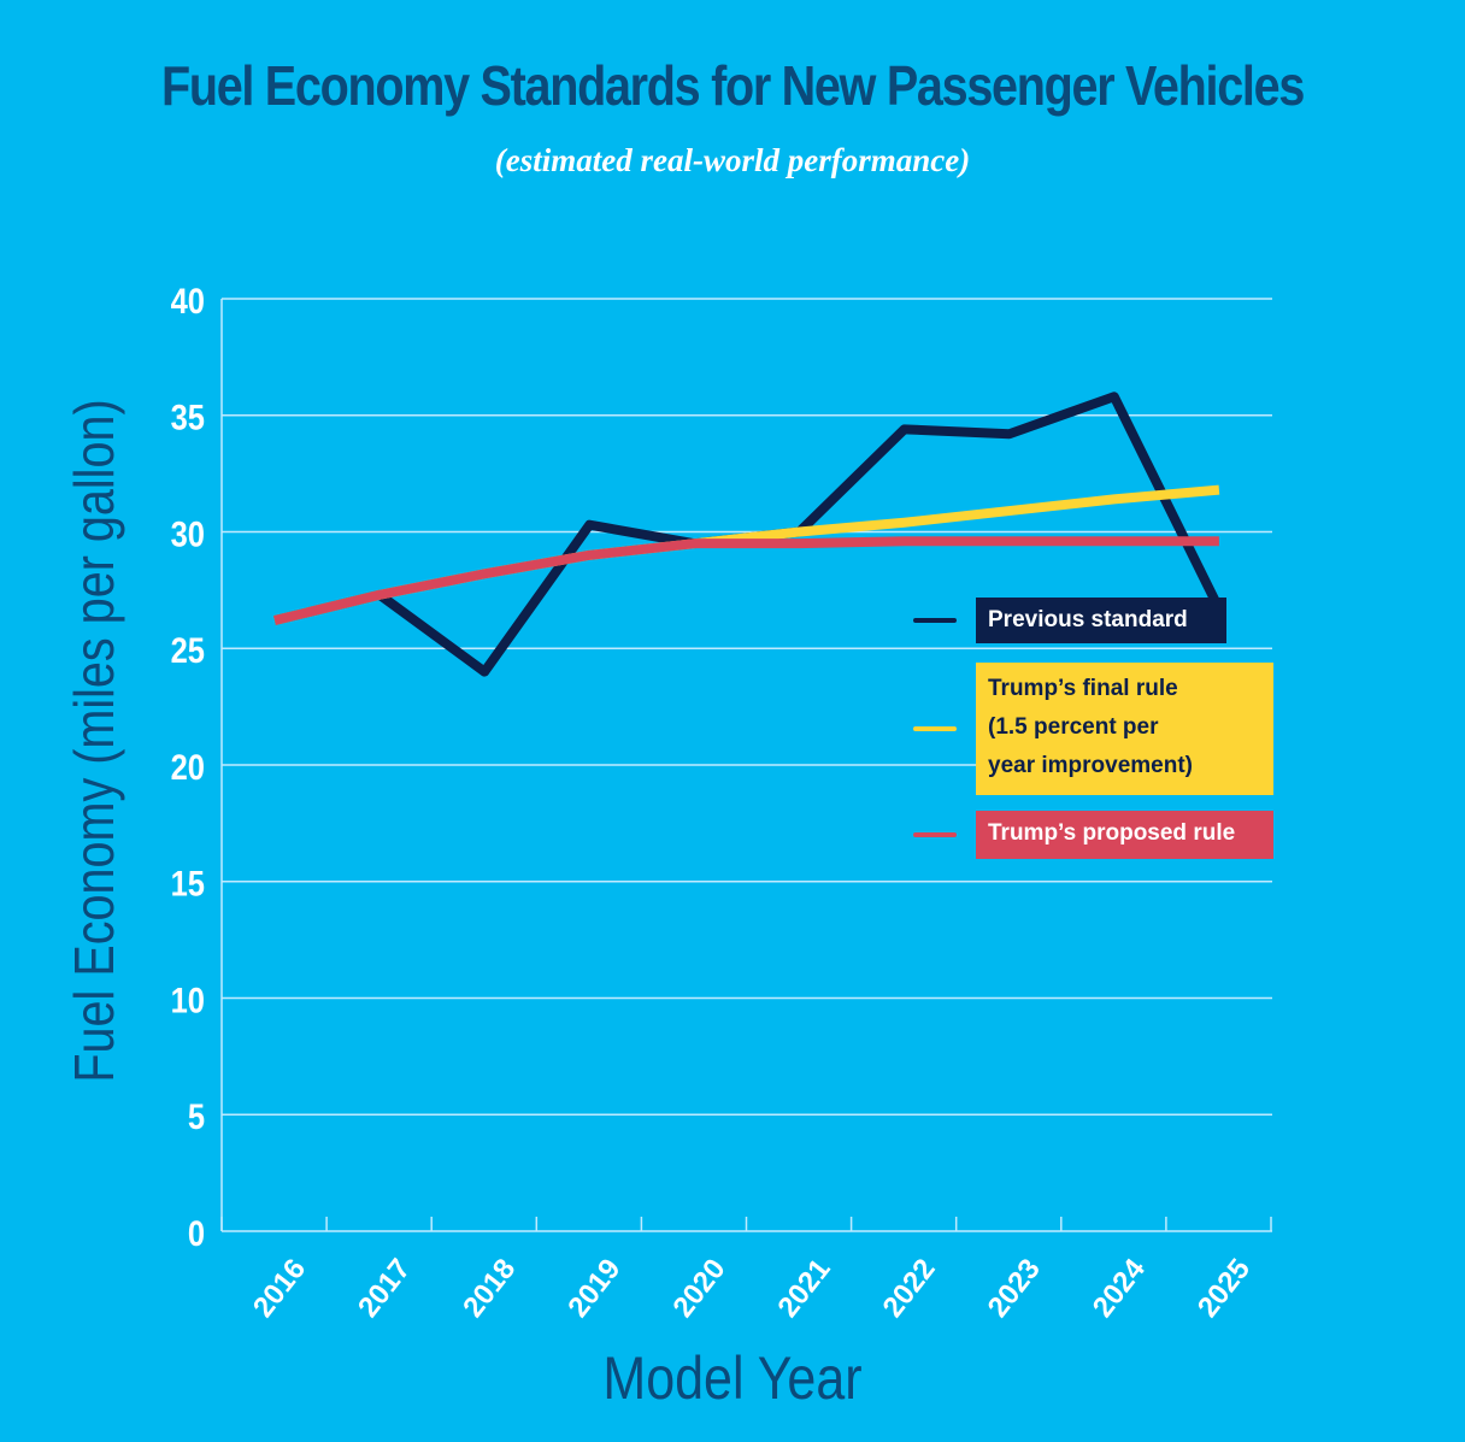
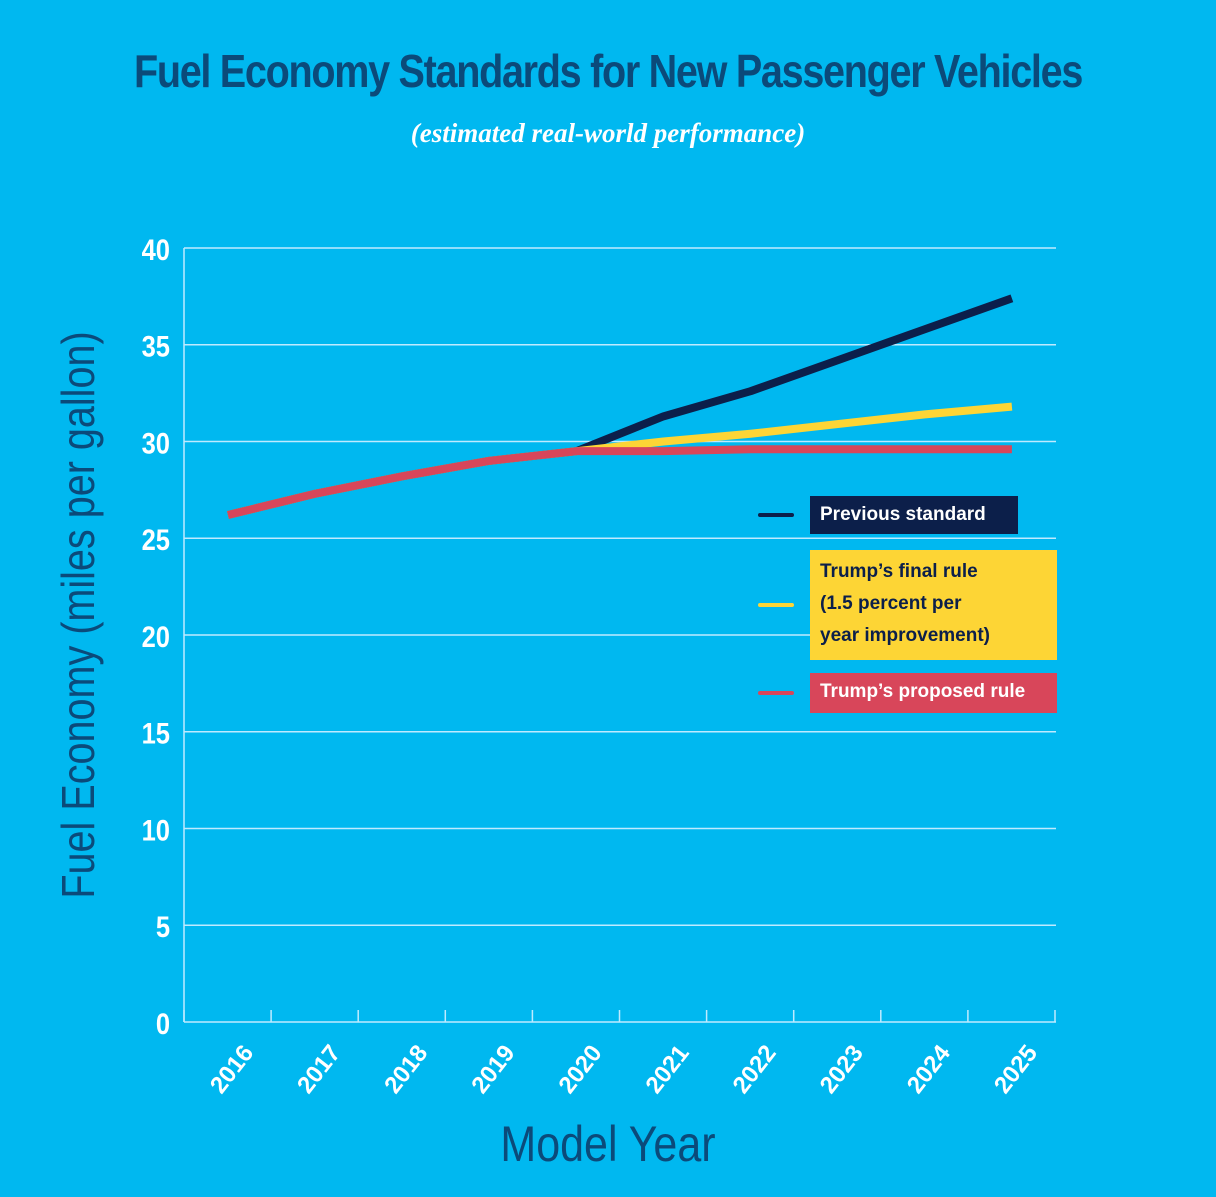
Previous standard/2018: 24.0 -> 28.2
Previous standard/2019: 30.3 -> 29.0
Previous standard/2021: 30.0 -> 31.3
Previous standard/2022: 34.4 -> 32.6
Previous standard/2025: 26.7 -> 37.4
